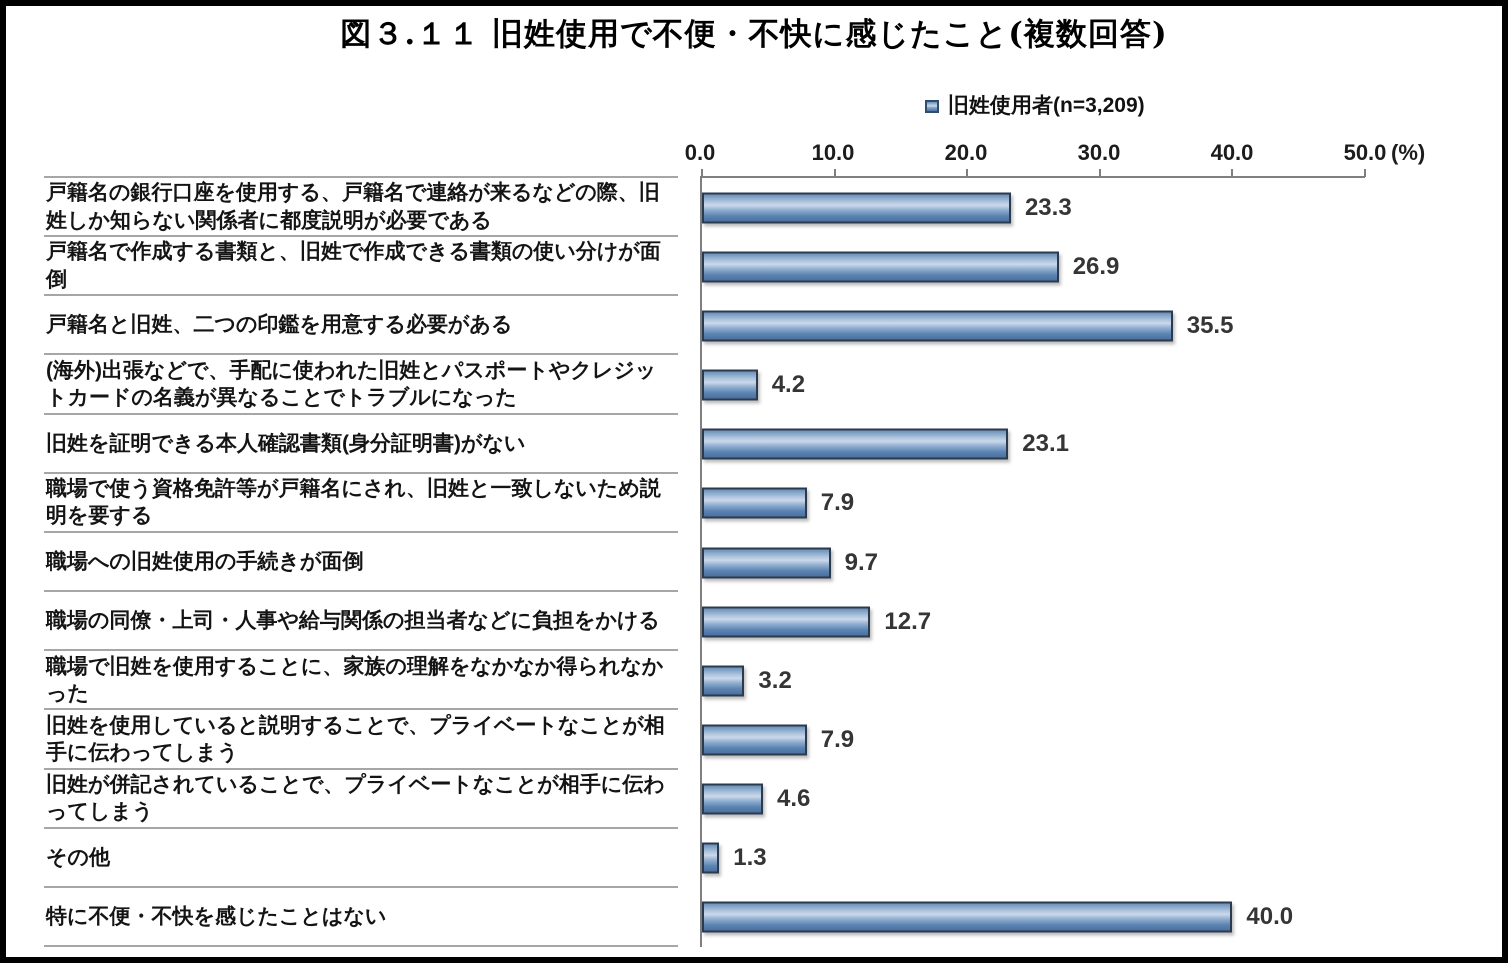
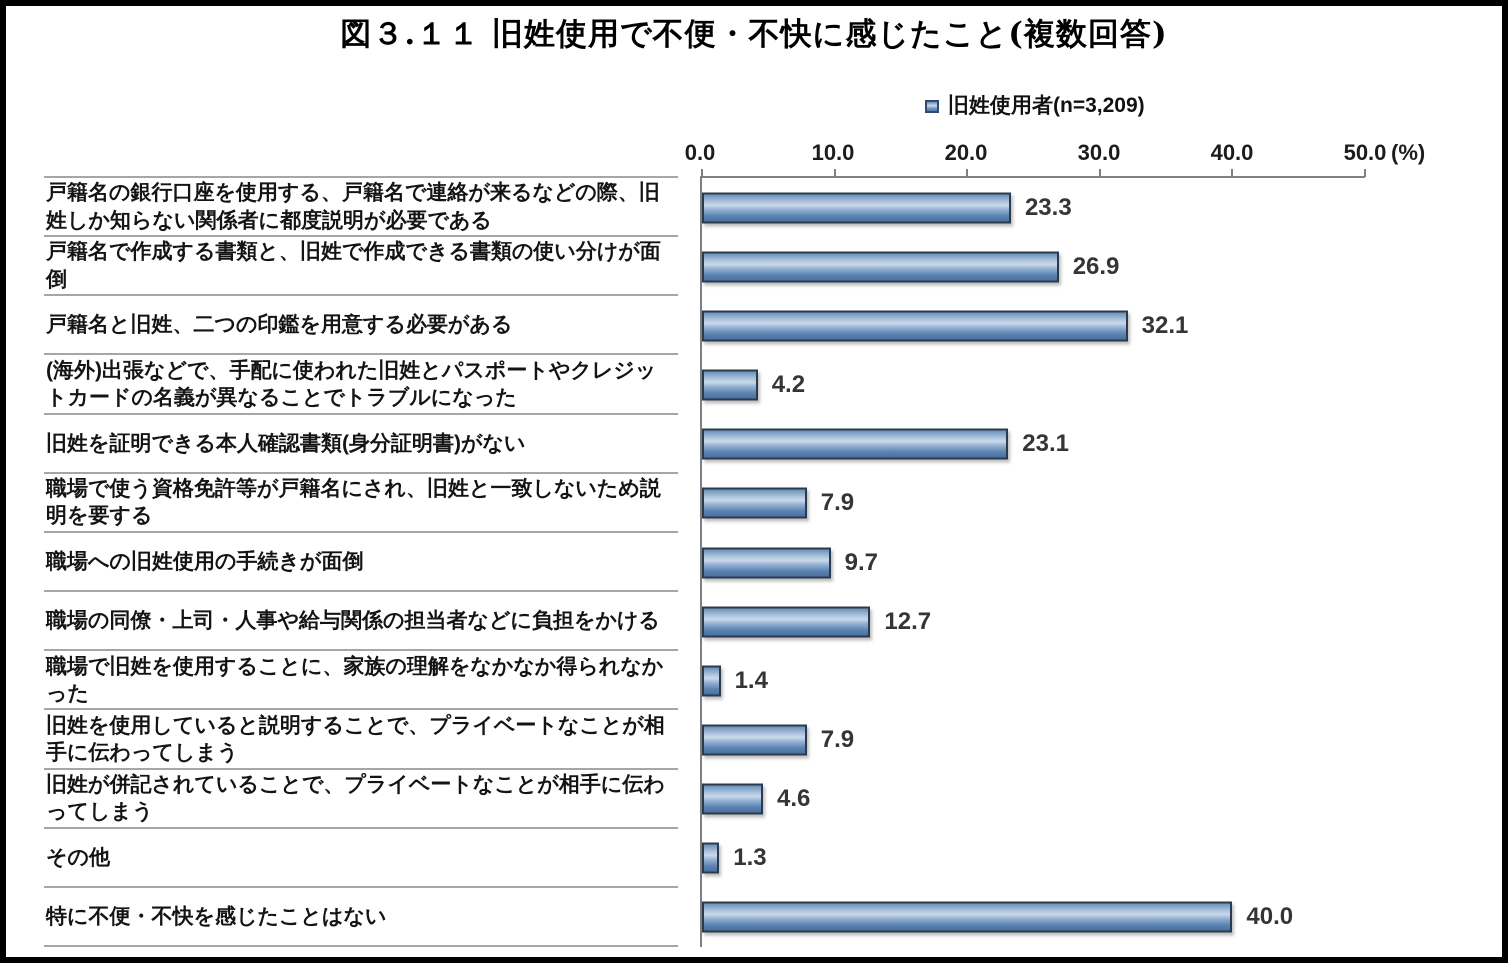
戸籍名と旧姓、二つの印鑑を用意する必要がある: 35.5 -> 32.1
職場で旧姓を使用することに、家族の理解をなかなか得られなかった: 3.2 -> 1.4
